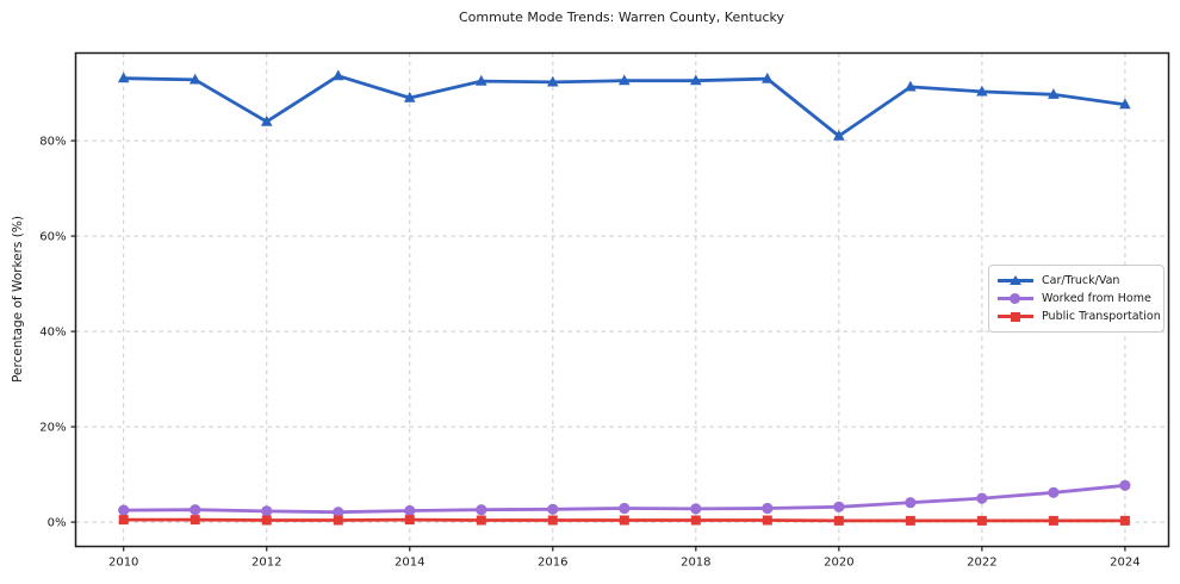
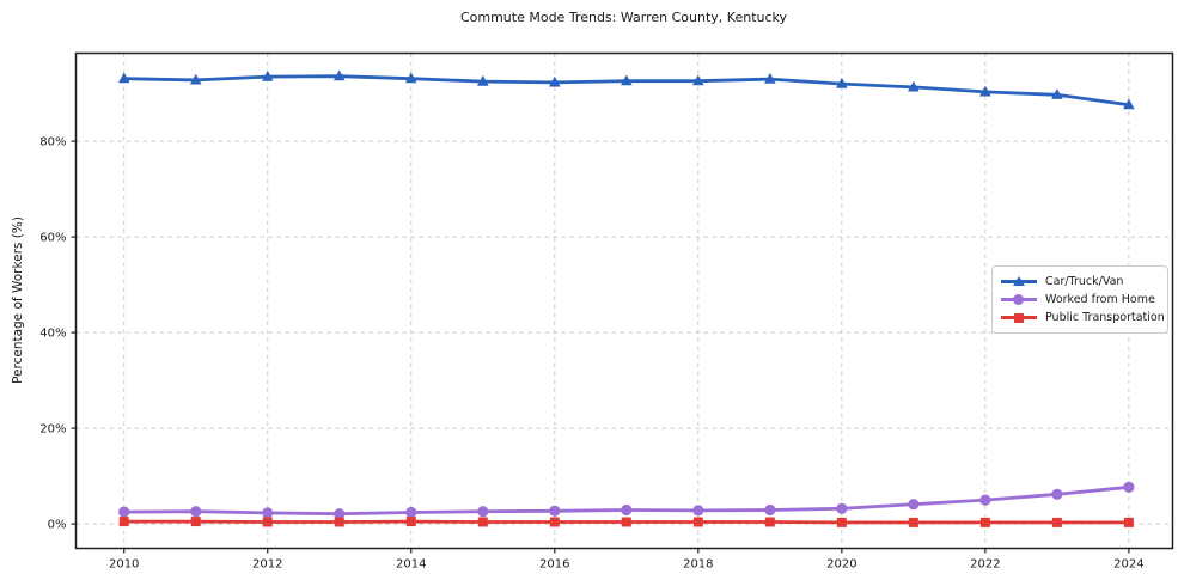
Car/Truck/Van/2012: 84% -> 94%
Car/Truck/Van/2014: 89% -> 93%
Car/Truck/Van/2020: 81% -> 92%
